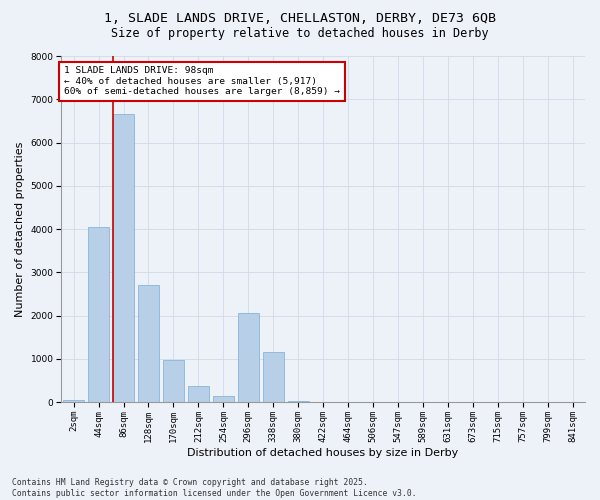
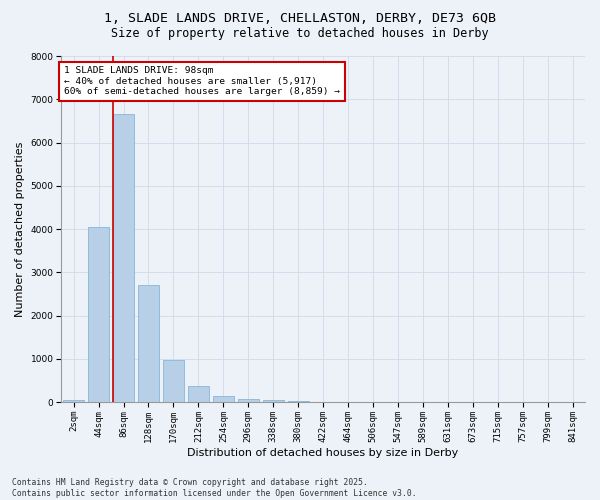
296sqm: 2050 -> 70
338sqm: 1150 -> 50
